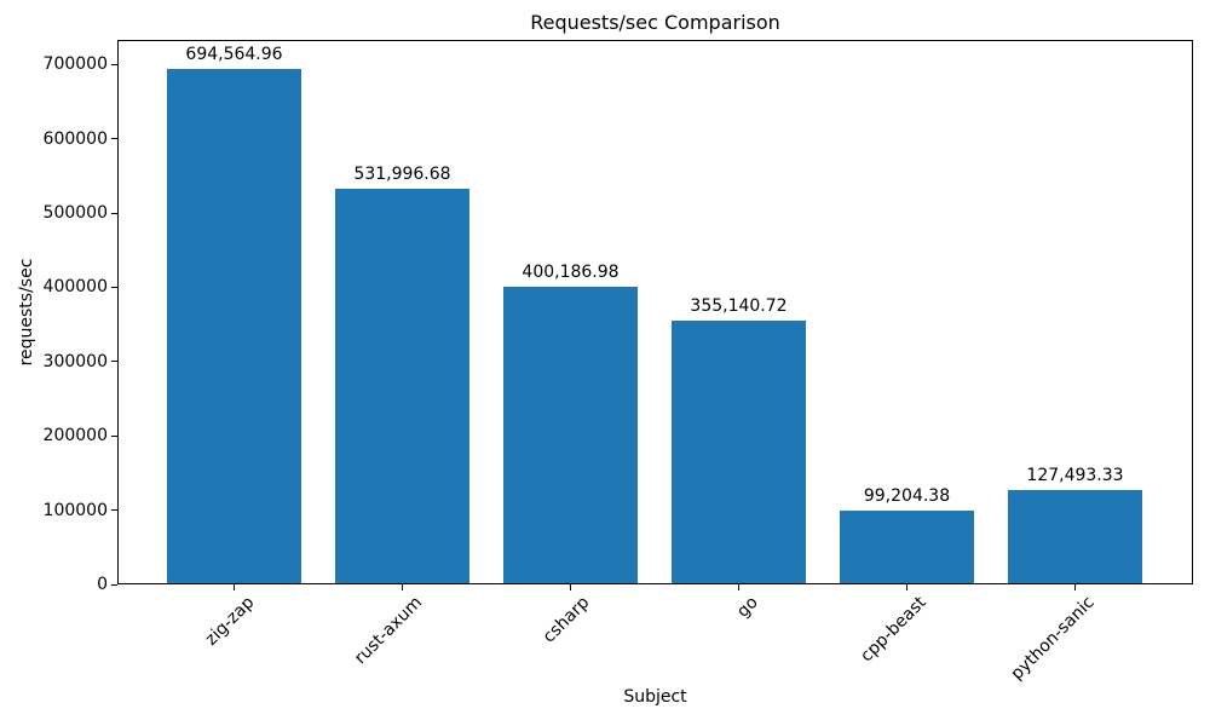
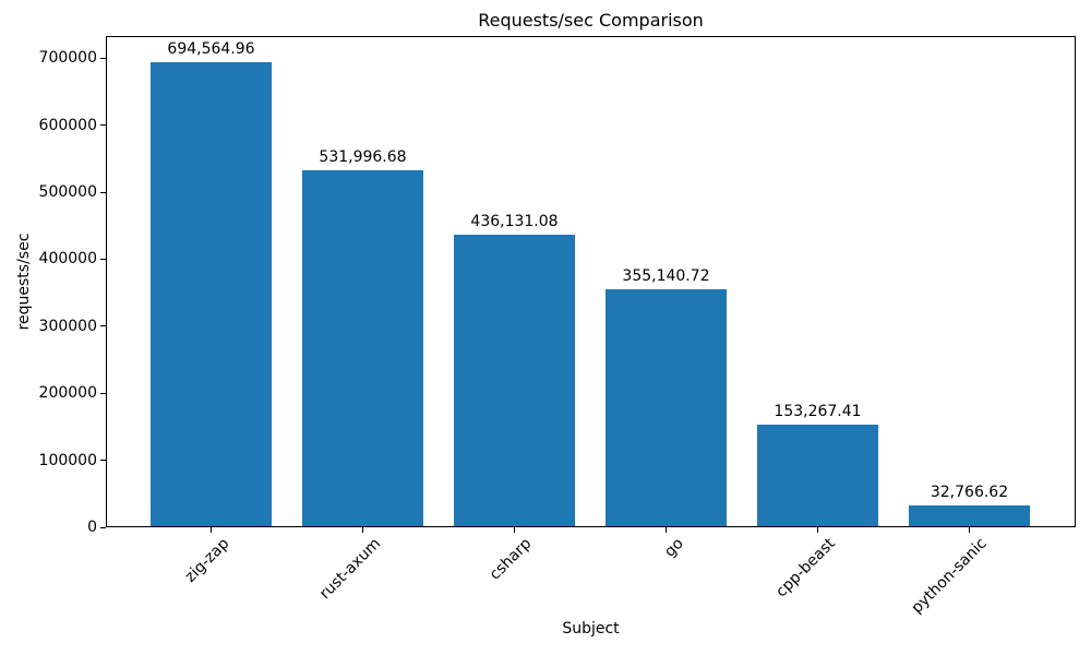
csharp: 400,186.98 -> 436,131.08
cpp-beast: 99,204.38 -> 153,267.41
python-sanic: 127,493.33 -> 32,766.62
